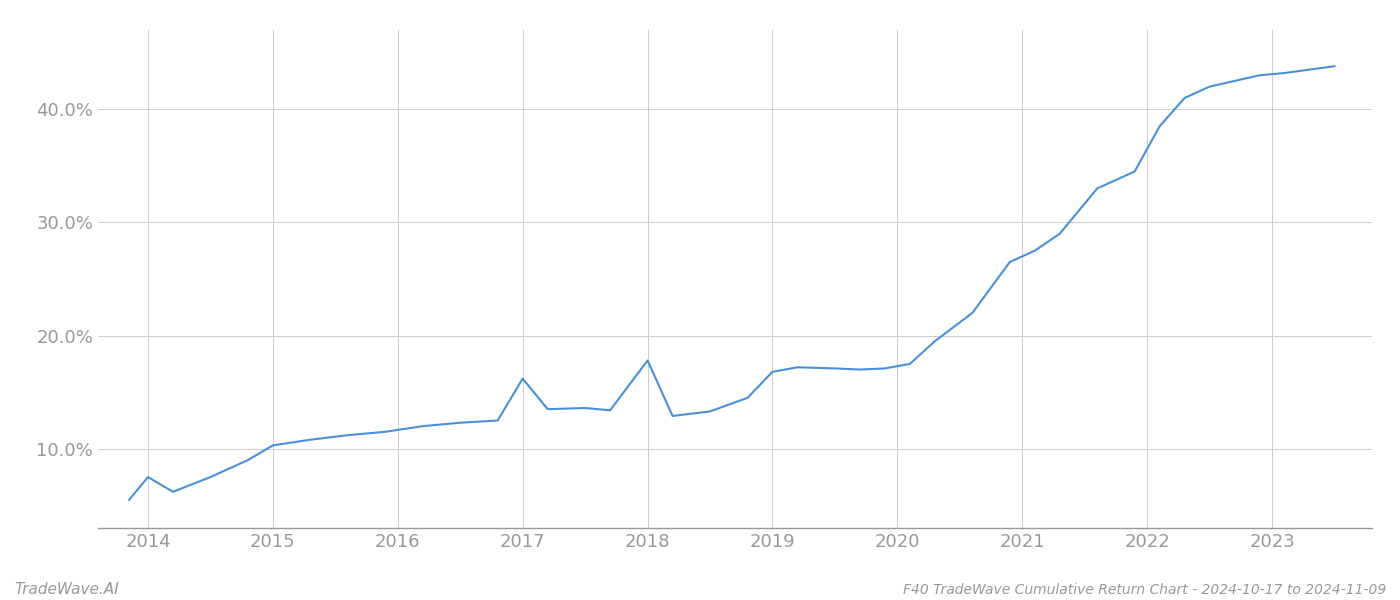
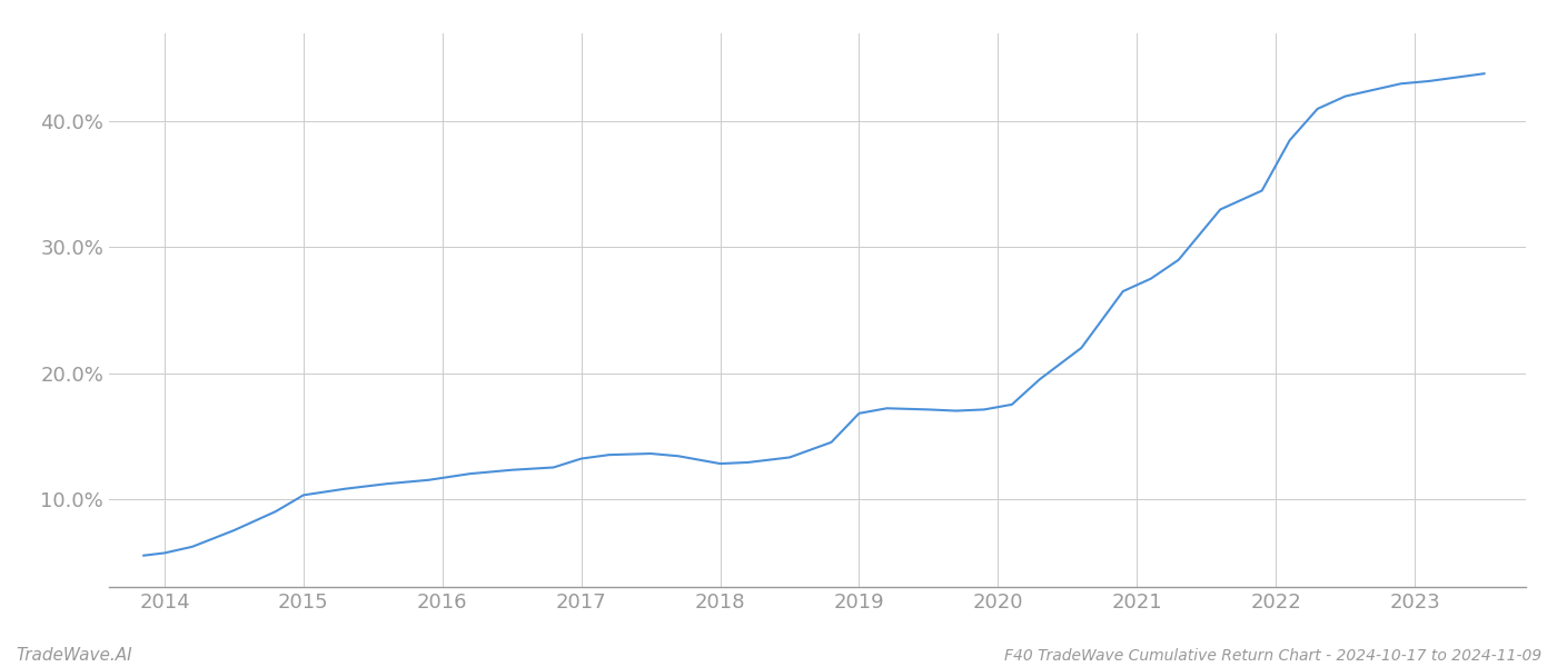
2014: 7.5% -> 5.7%
2017: 16.2% -> 13.2%
2018: 17.8% -> 12.8%
